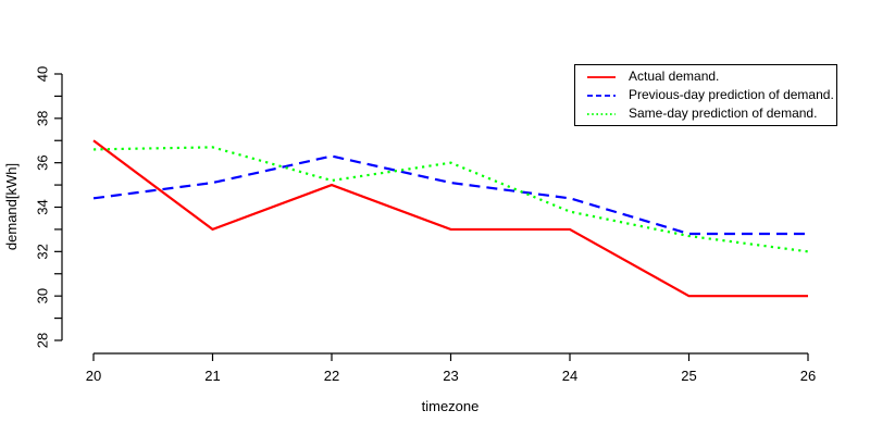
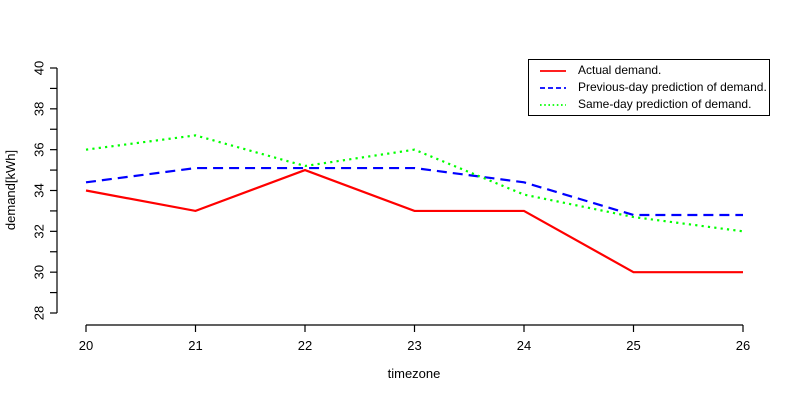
Actual demand./20: 37 -> 34
Same-day prediction of demand./20: 36.6 -> 36.0
Previous-day prediction of demand./22: 36.3 -> 35.1
